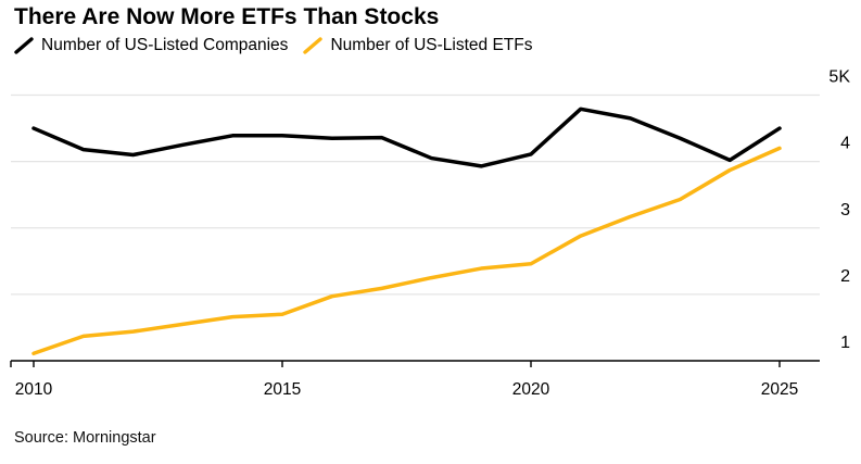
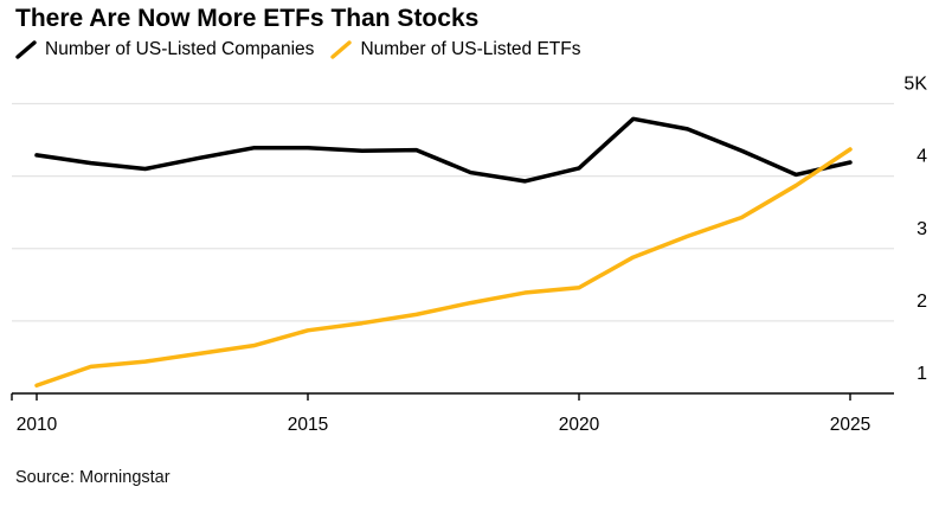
Number of US-Listed Companies/2010: 4.5K -> 4.3K
Number of US-Listed ETFs/2015: 1.7K -> 1.9K
Number of US-Listed Companies/2025: 4.5K -> 4.2K
Number of US-Listed ETFs/2025: 4.2K -> 4.4K
